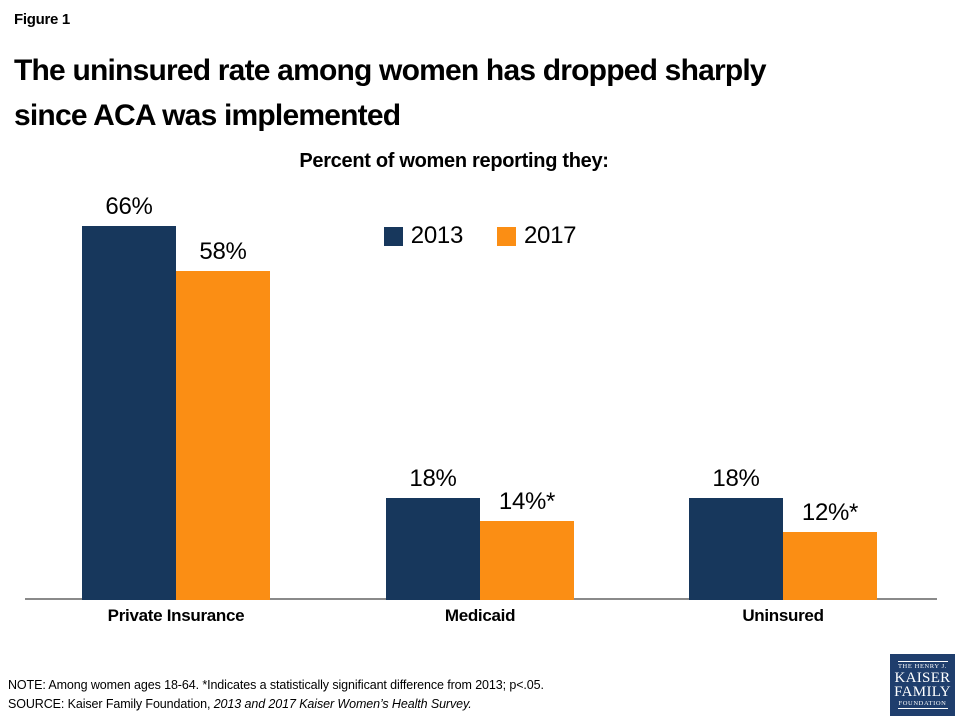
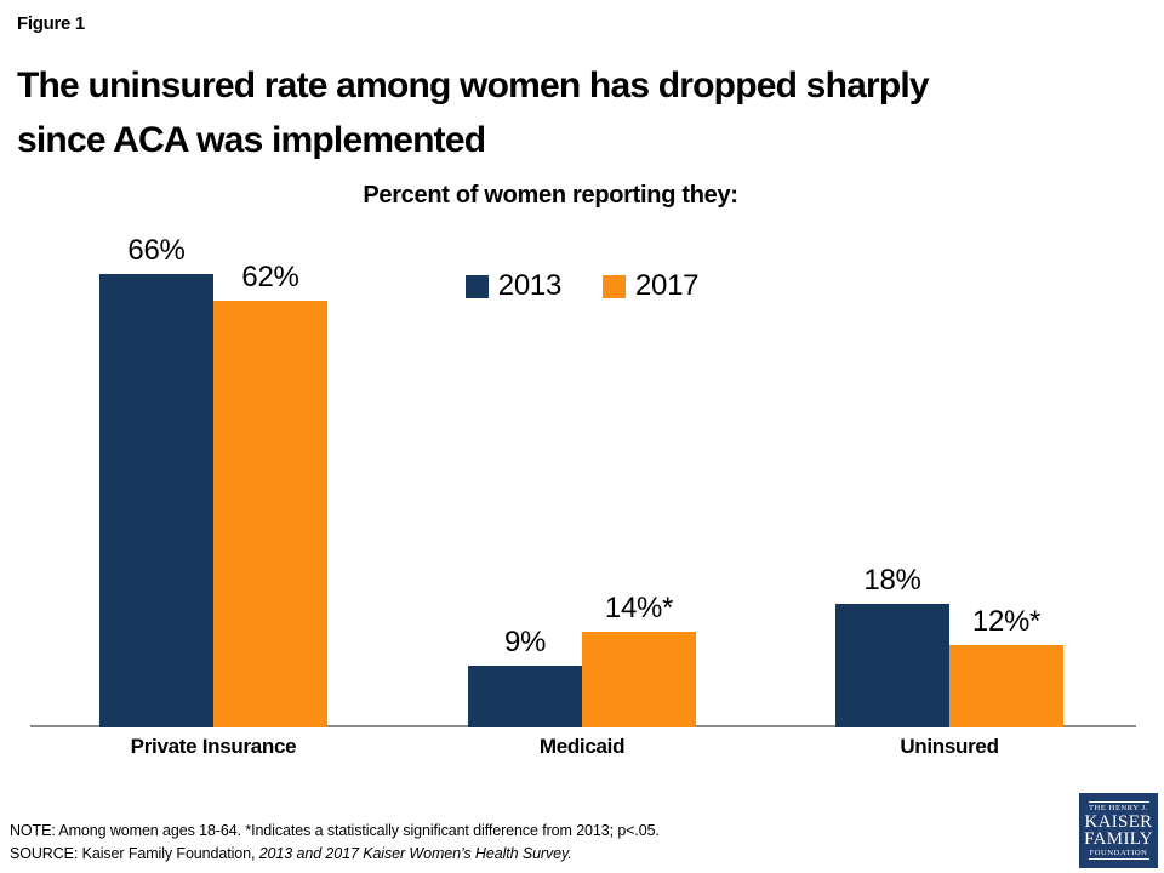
2017/Private Insurance: 58% -> 62%
2013/Medicaid: 18% -> 9%
